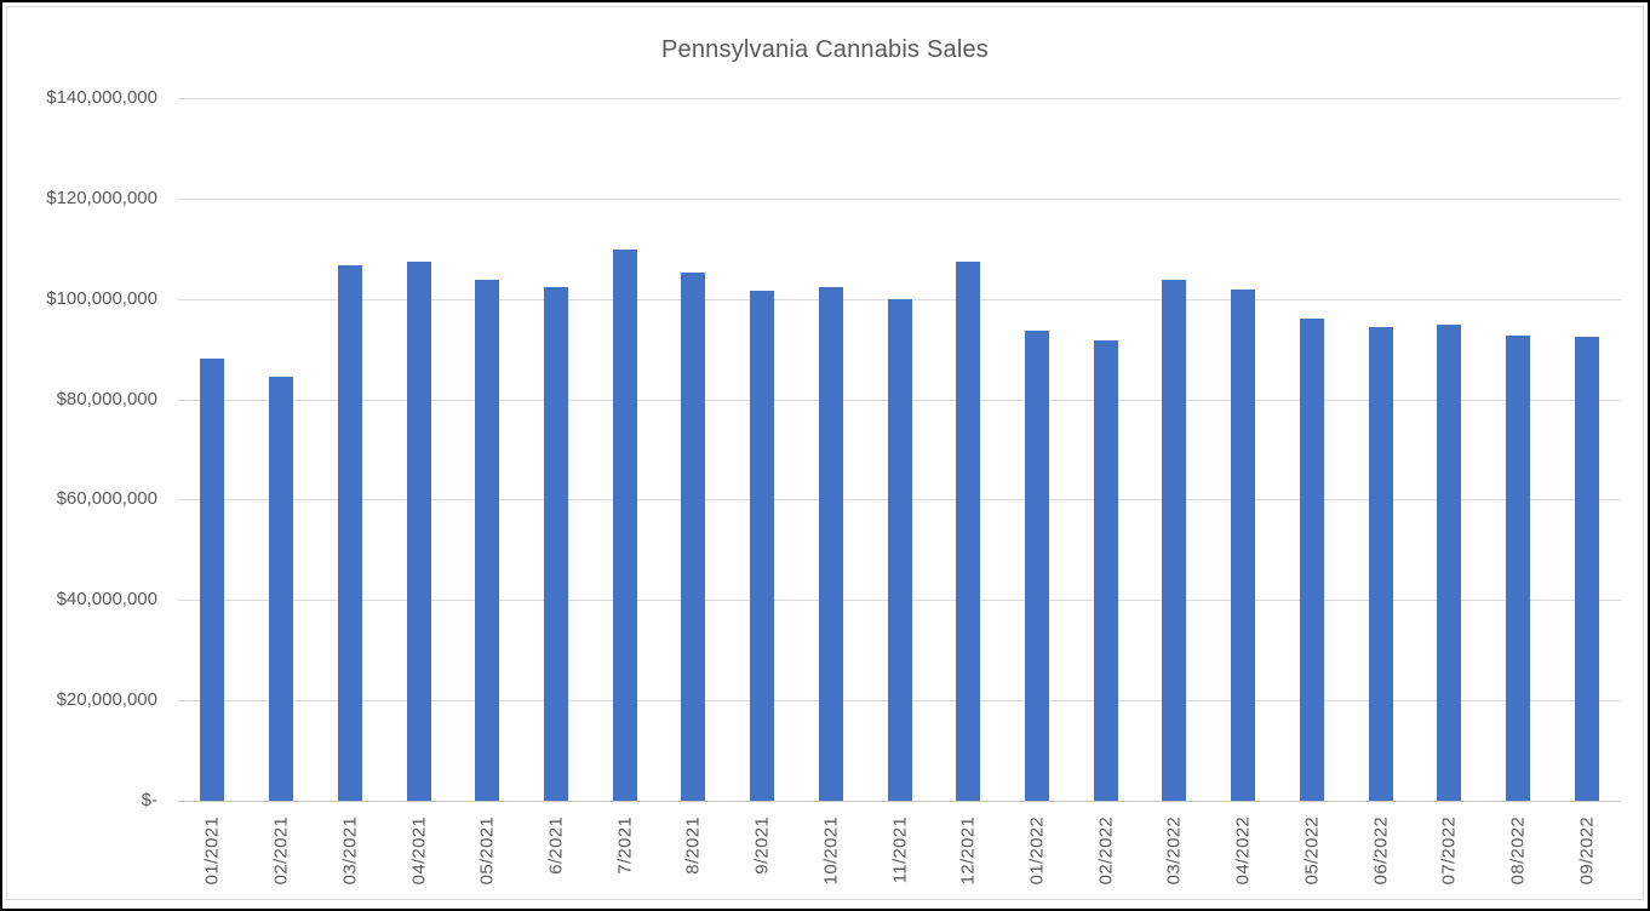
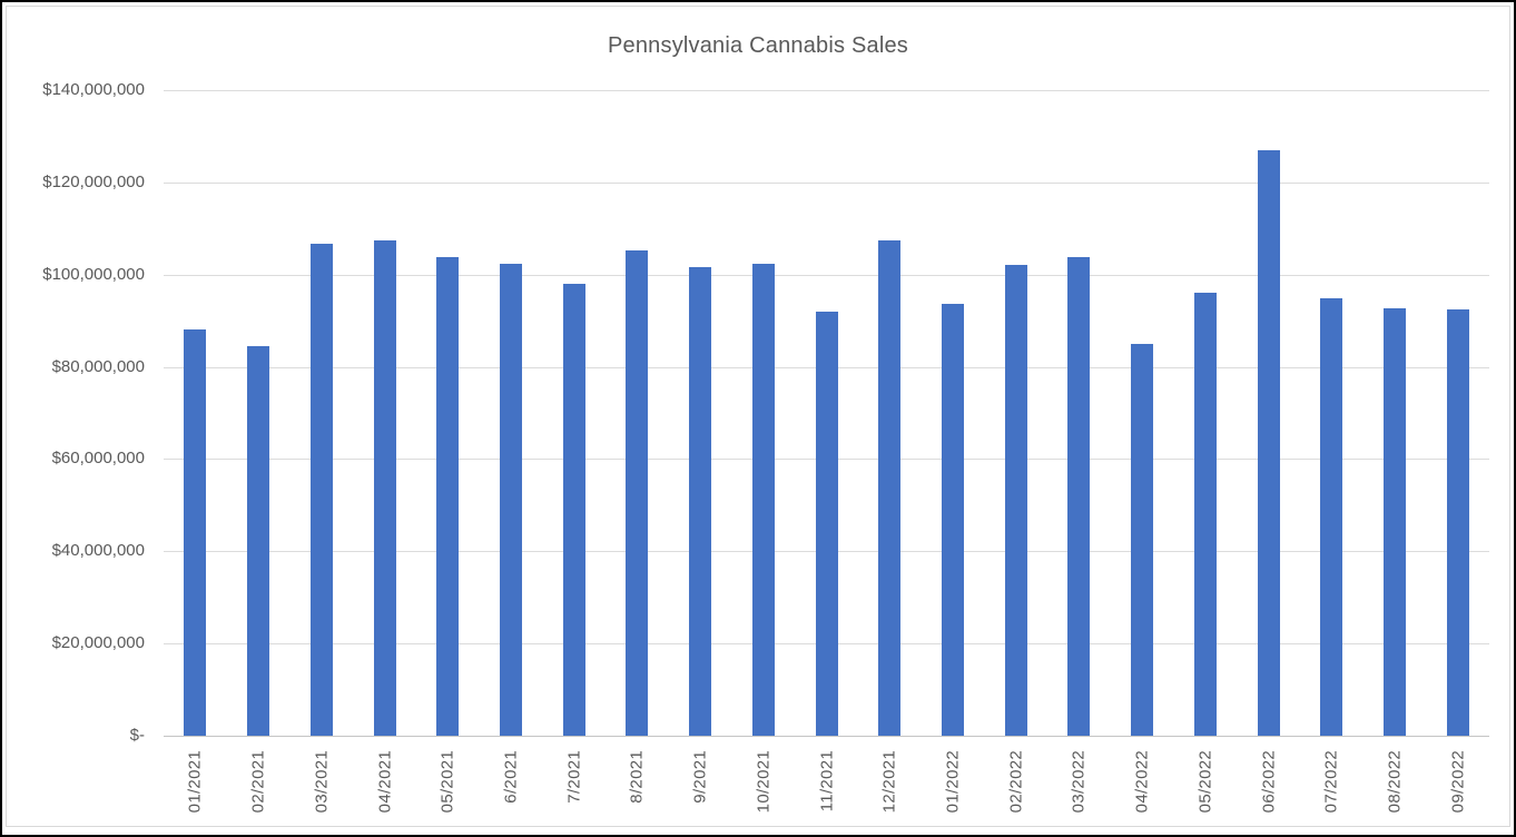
7/2021: $110000000 -> $98000000
11/2021: $100000000 -> $92000000
02/2022: $92000000 -> $102000000
04/2022: $102000000 -> $85000000
06/2022: $94000000 -> $127000000
